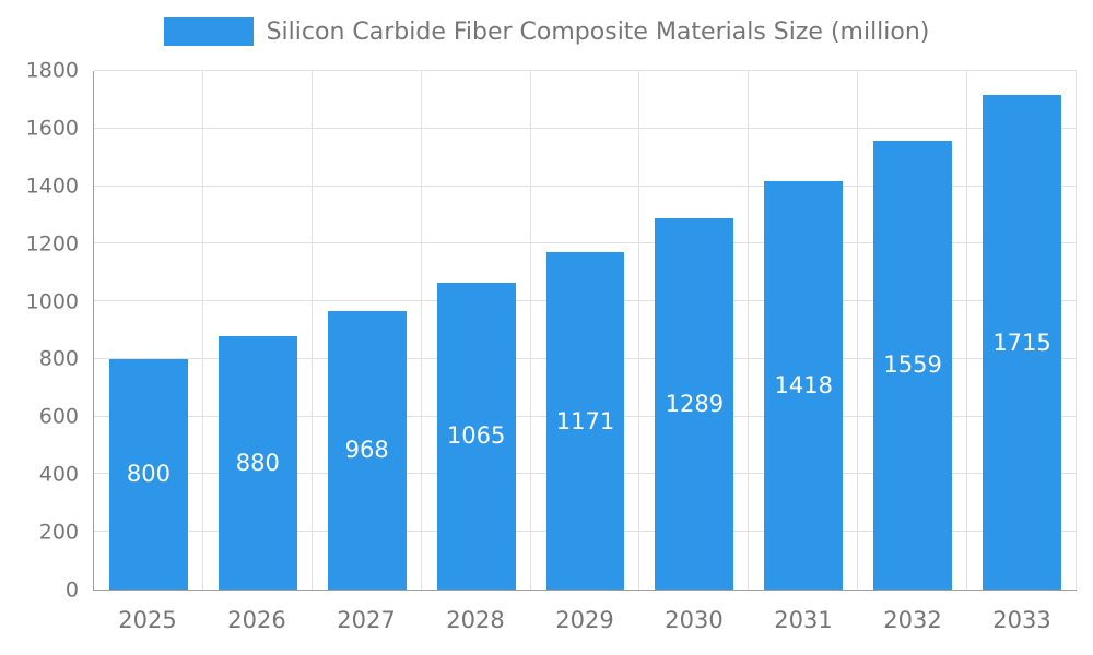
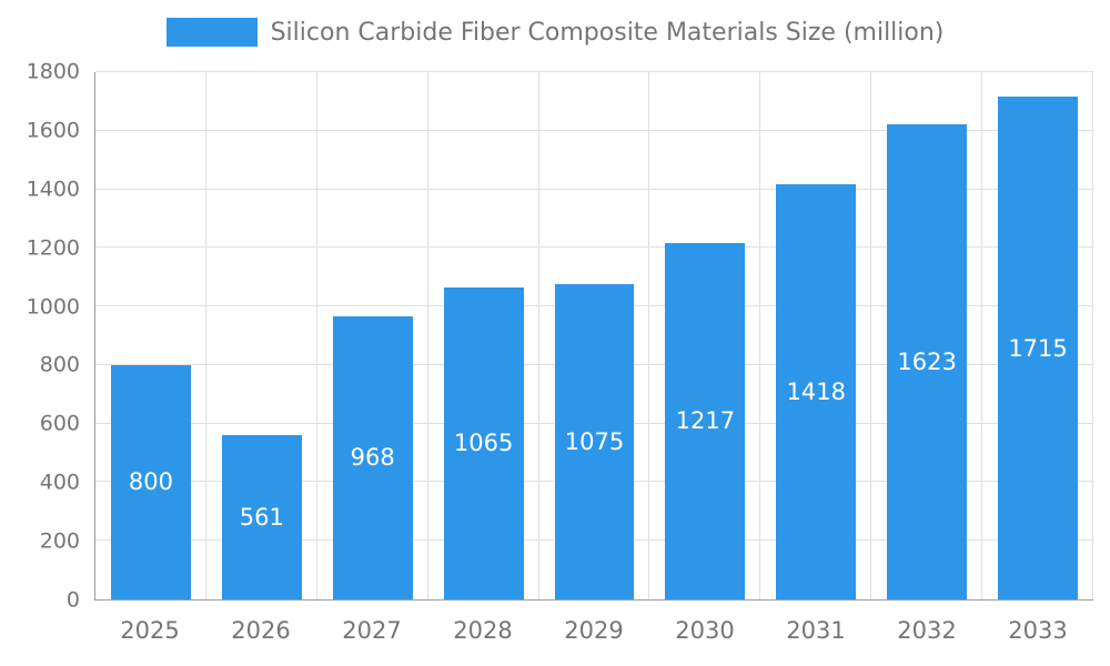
2026: 880 -> 561
2029: 1171 -> 1075
2030: 1289 -> 1217
2032: 1559 -> 1623
